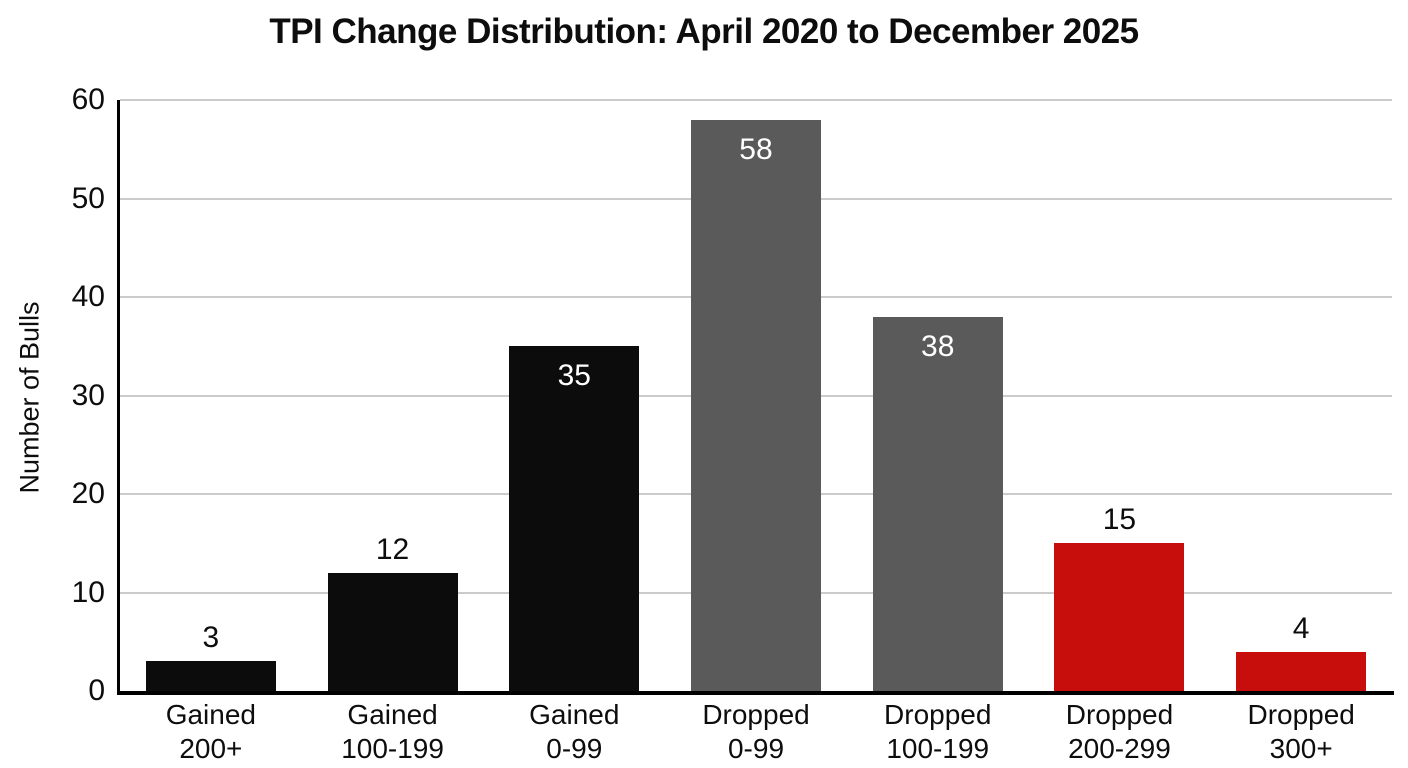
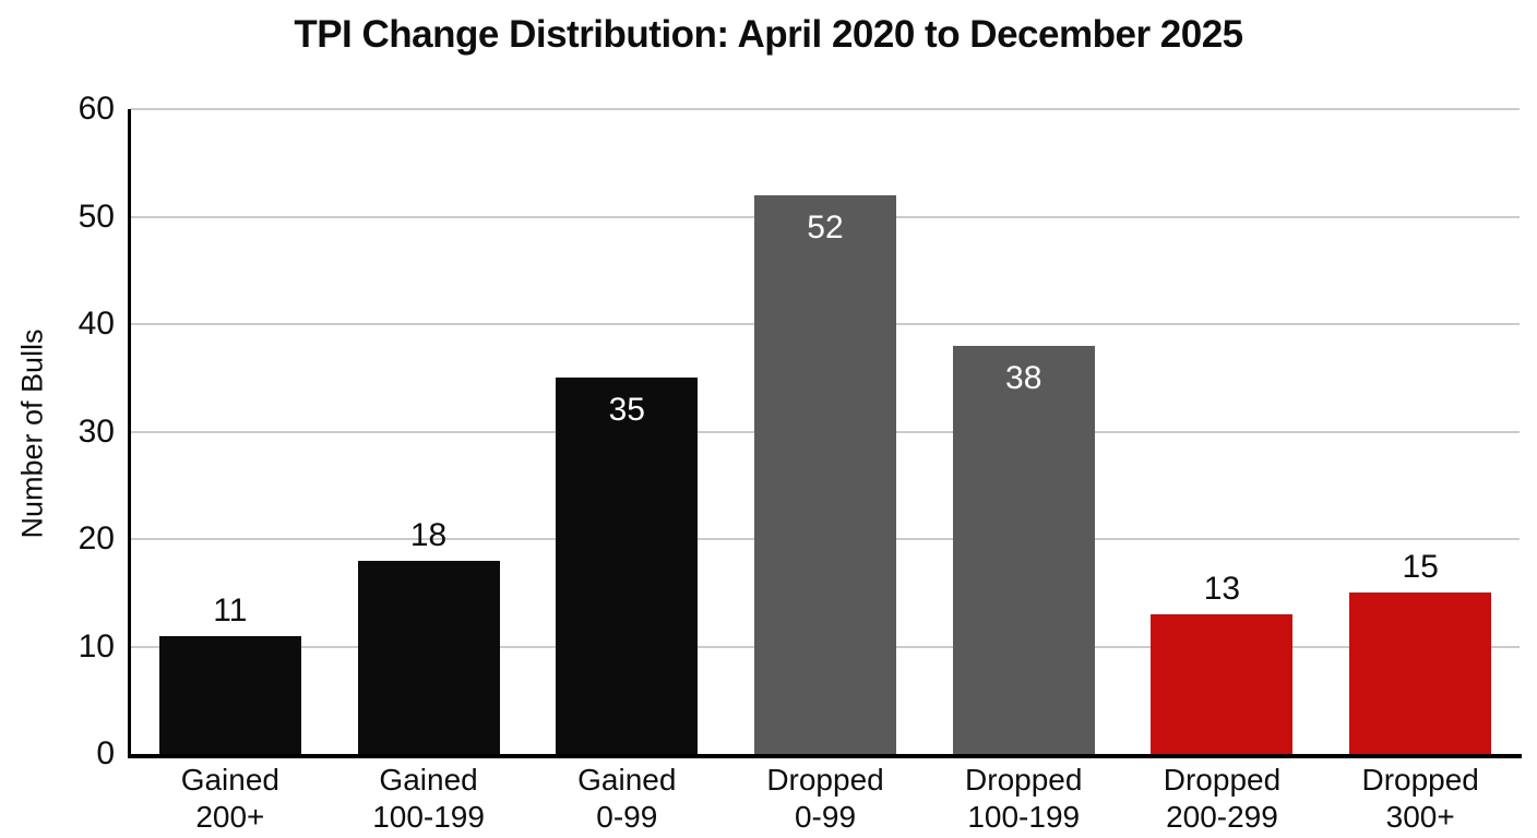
Gained 200+: 3 -> 11
Gained 100-199: 12 -> 18
Dropped 0-99: 58 -> 52
Dropped 200-299: 15 -> 13
Dropped 300+: 4 -> 15
